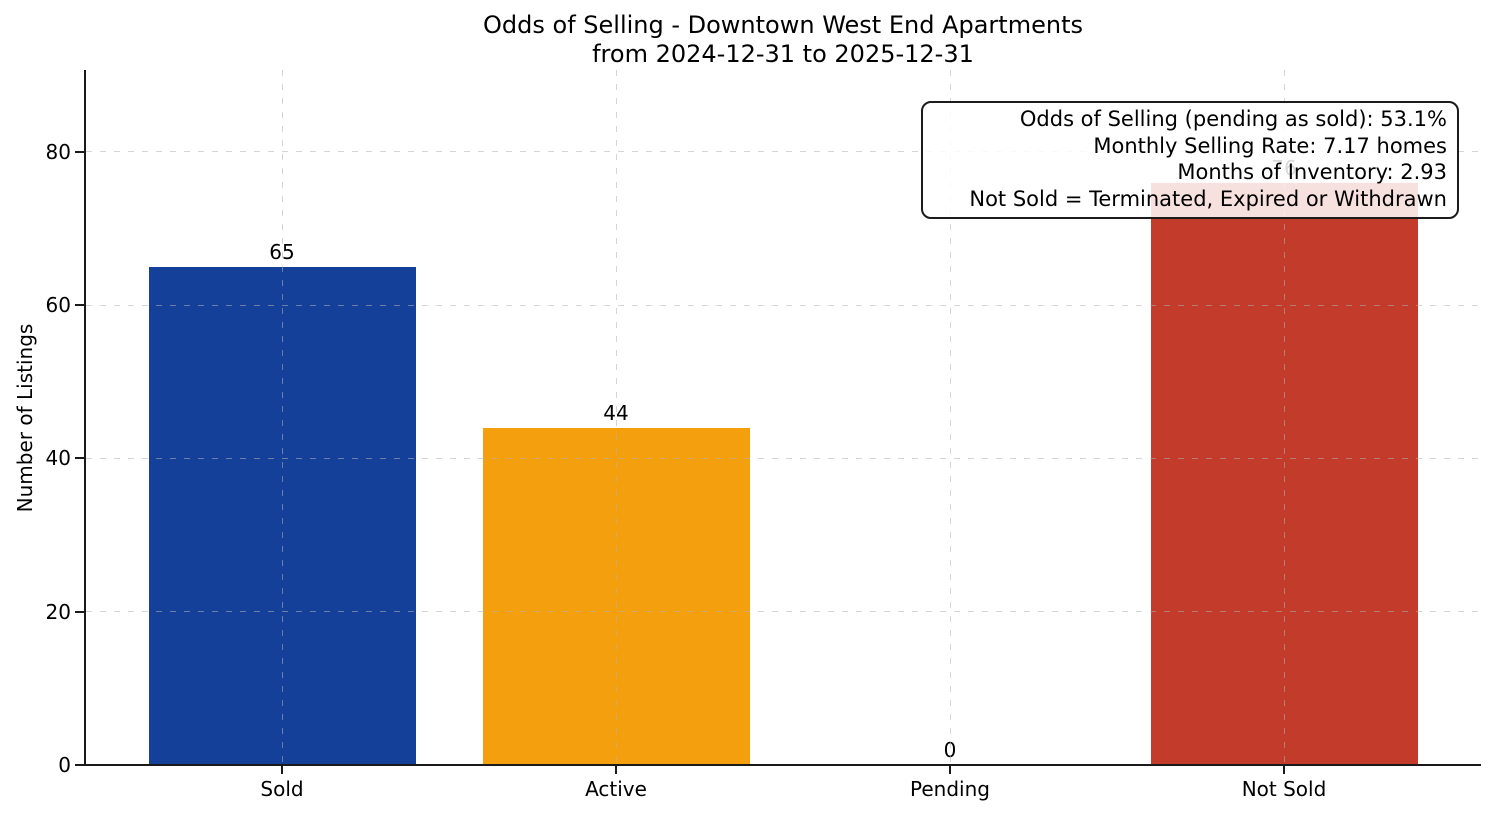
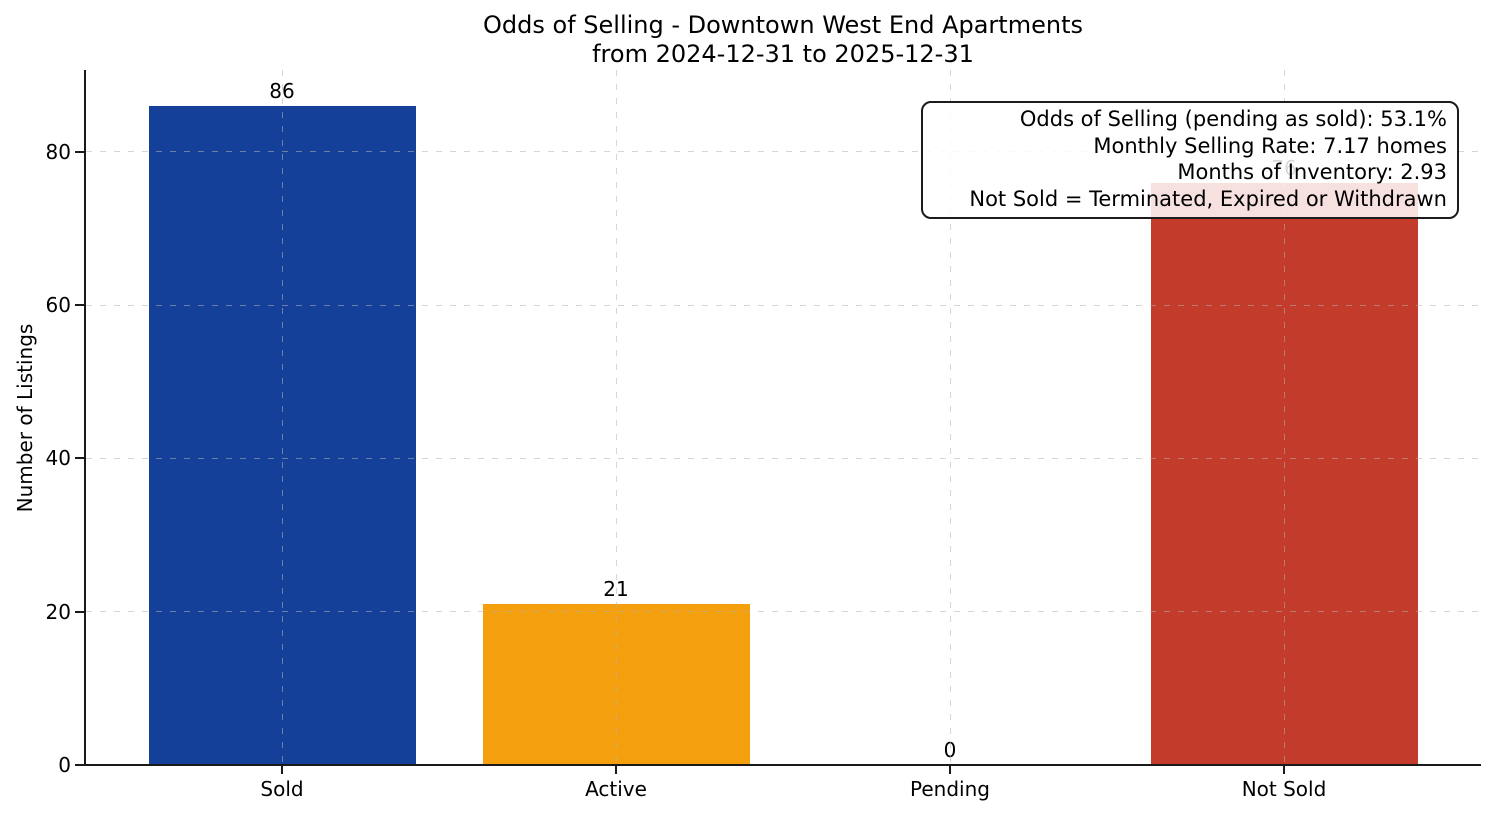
Sold: 65 -> 86
Active: 44 -> 21
